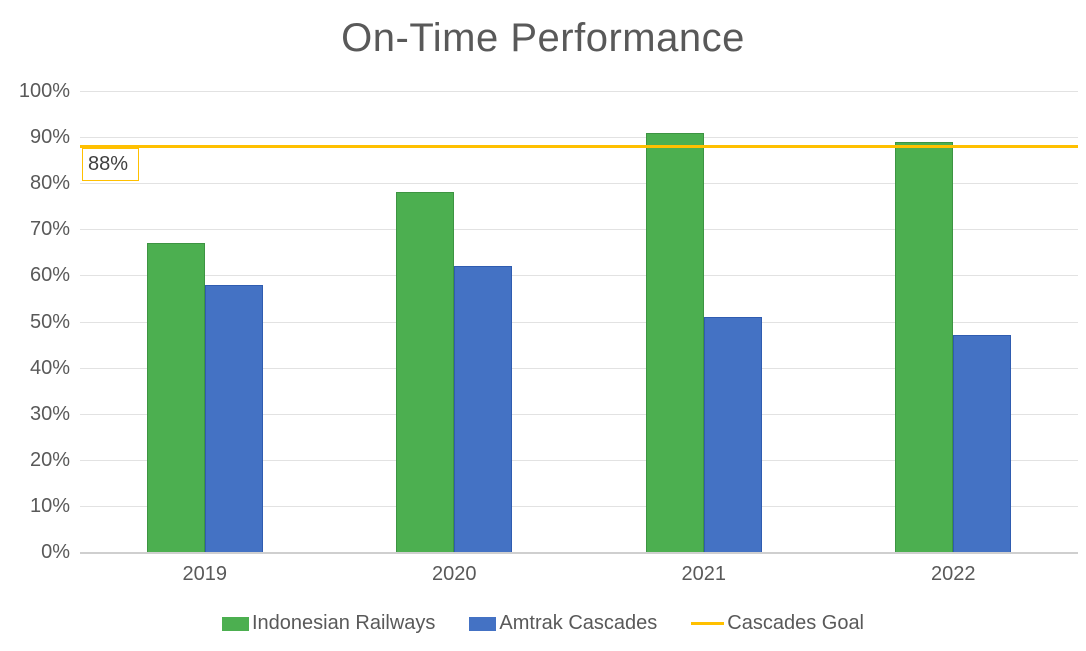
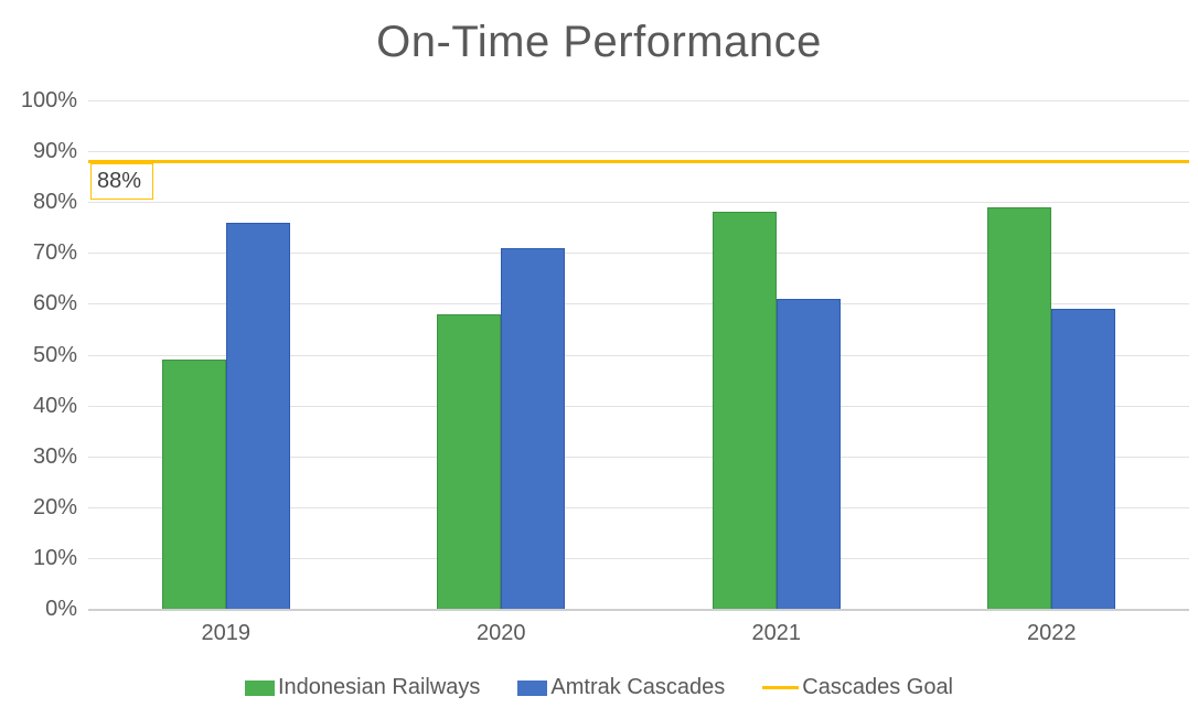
Indonesian Railways/2019: 67% -> 49%
Amtrak Cascades/2019: 58% -> 76%
Indonesian Railways/2020: 78% -> 58%
Amtrak Cascades/2020: 62% -> 71%
Indonesian Railways/2021: 91% -> 78%
Amtrak Cascades/2021: 51% -> 61%
Indonesian Railways/2022: 89% -> 79%
Amtrak Cascades/2022: 47% -> 59%
